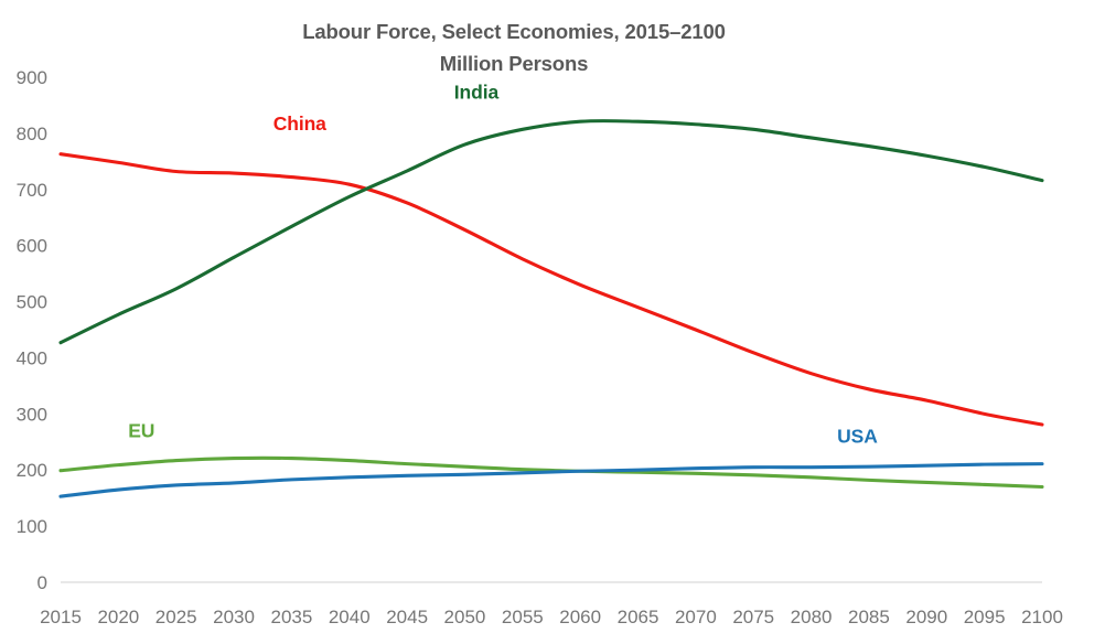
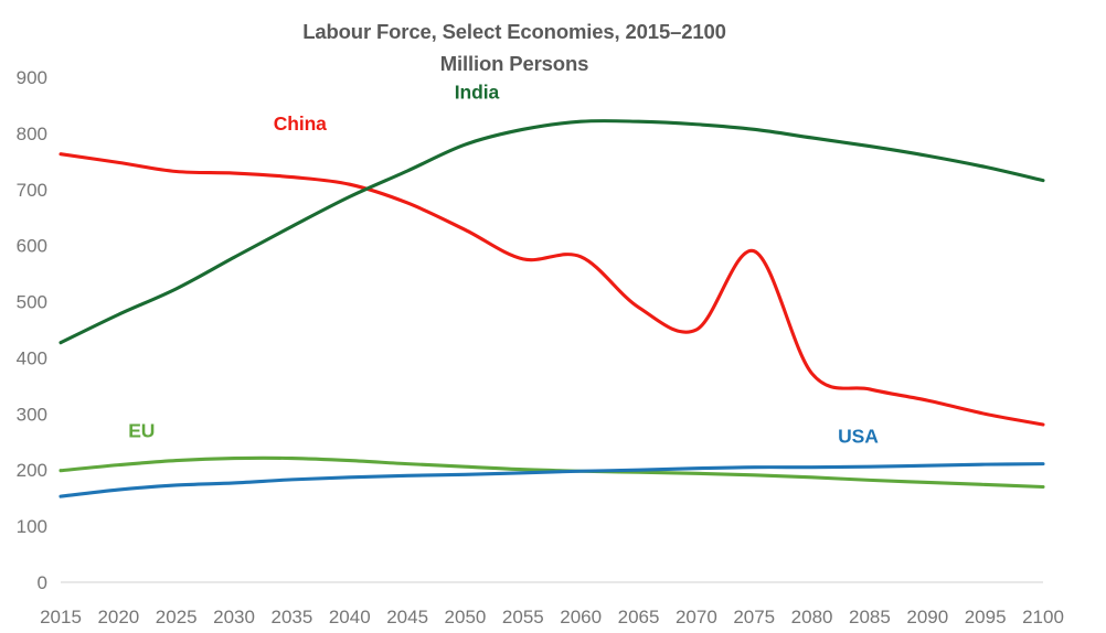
China/2060: 530 -> 580
China/2075: 410 -> 590
